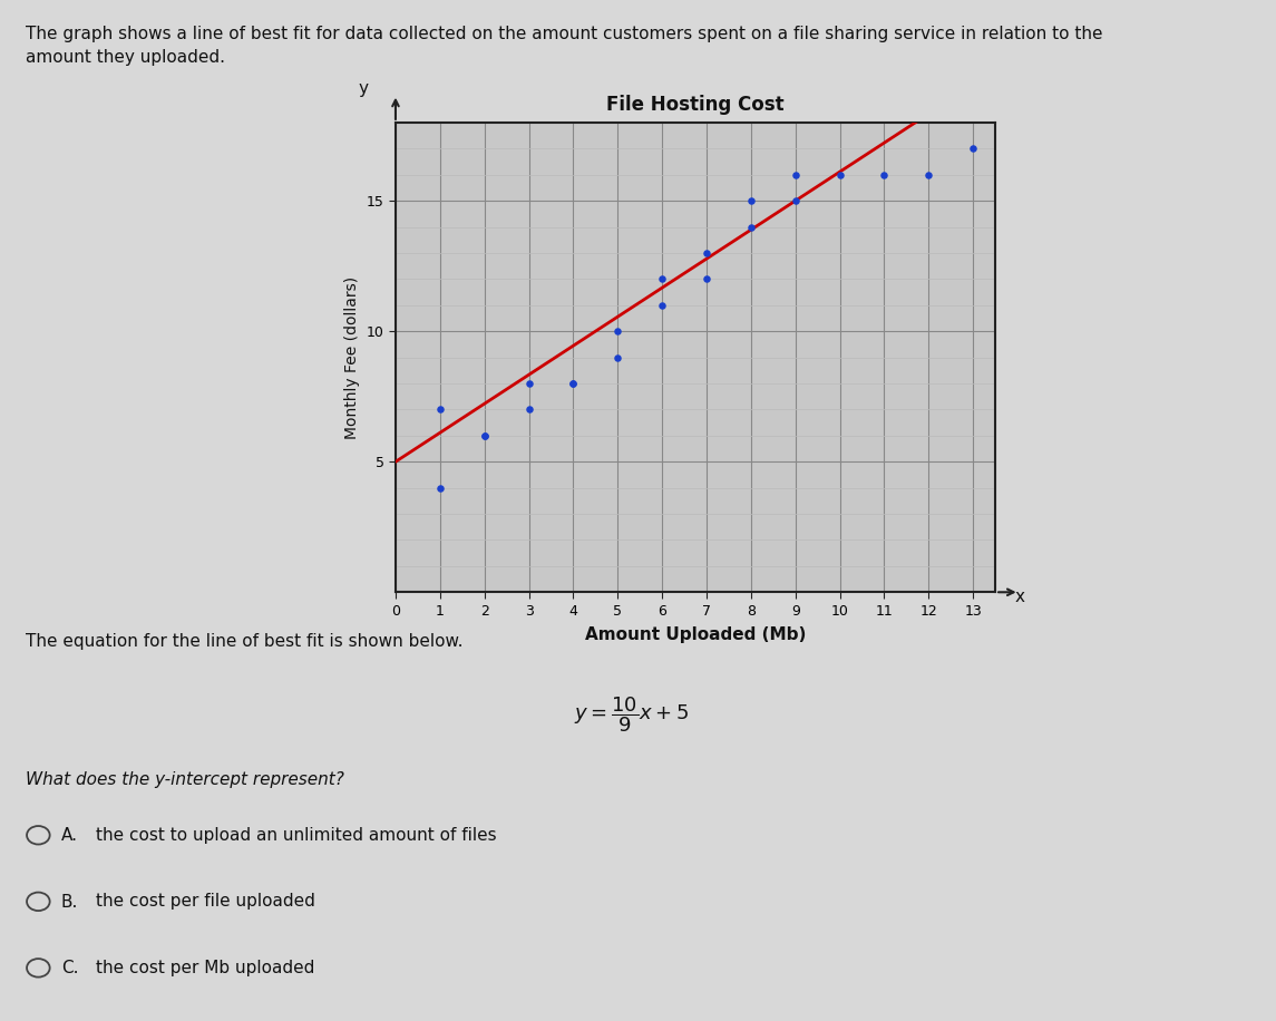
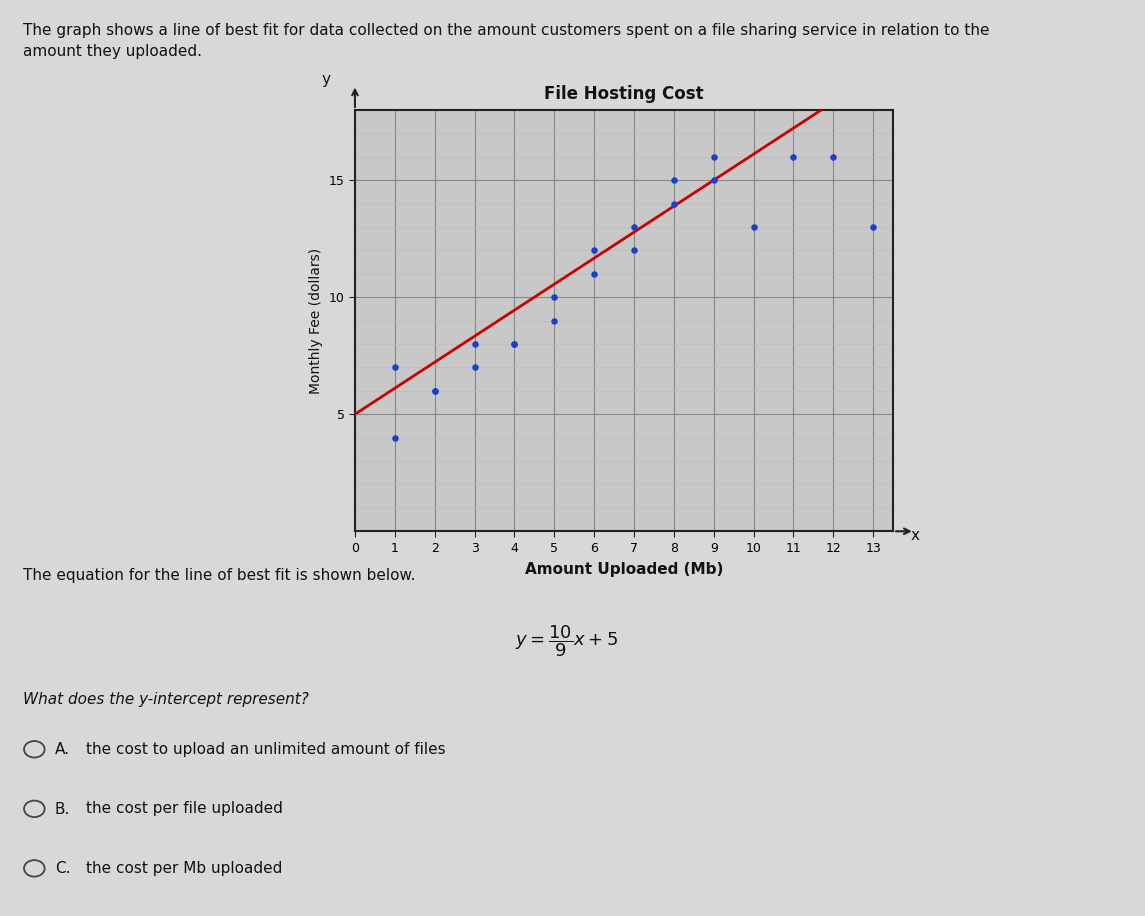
10: 16 -> 13
13: 17 -> 13
